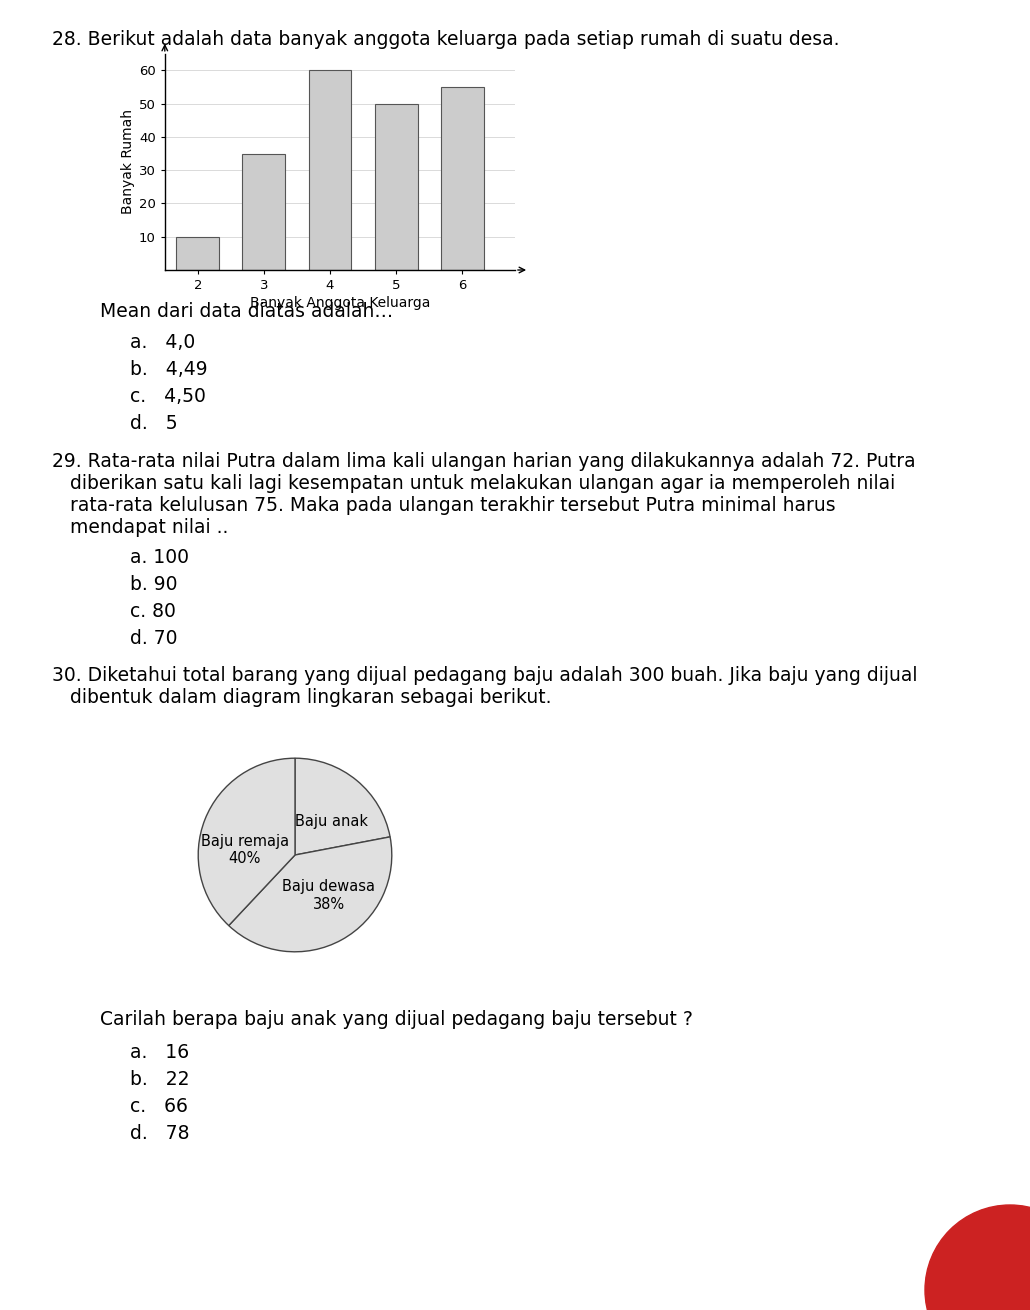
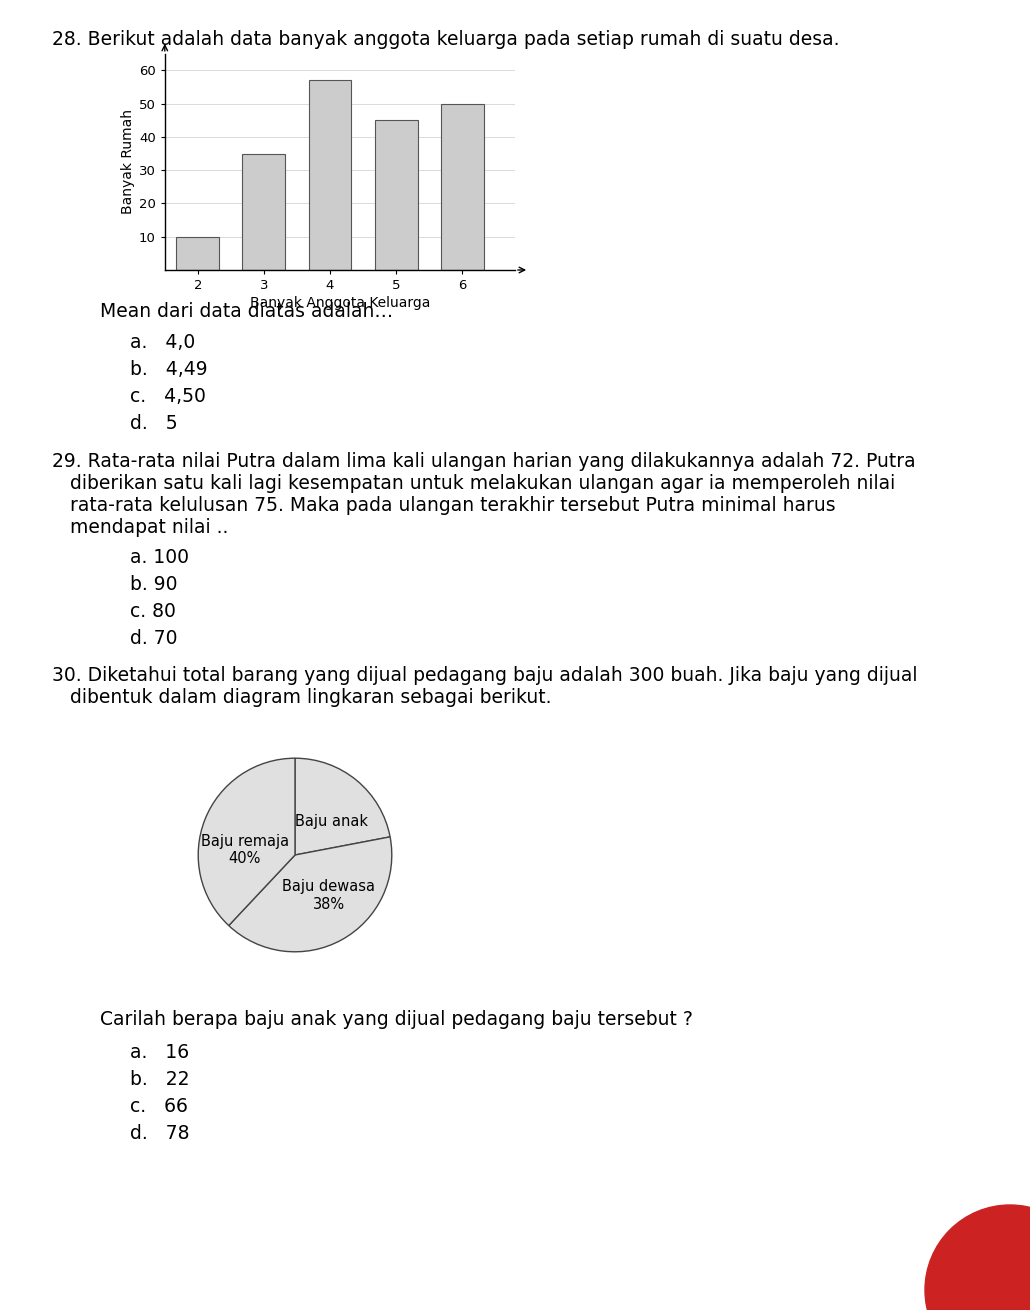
4: 60 -> 57
5: 50 -> 45
6: 55 -> 50
